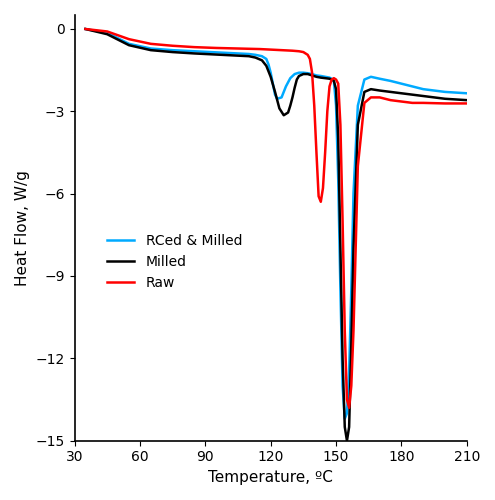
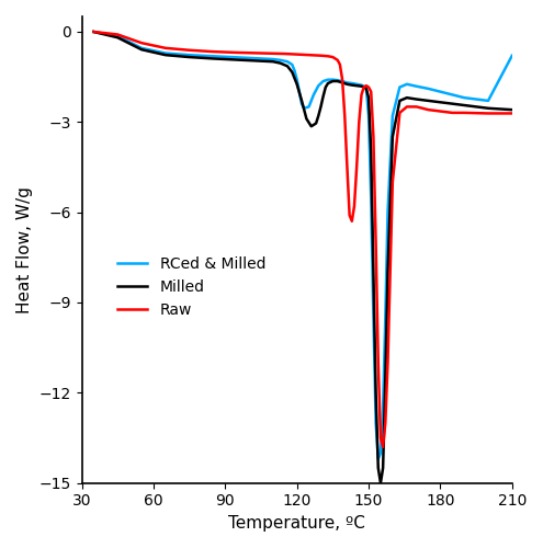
RCed & Milled/210: -2.35 -> -0.80
